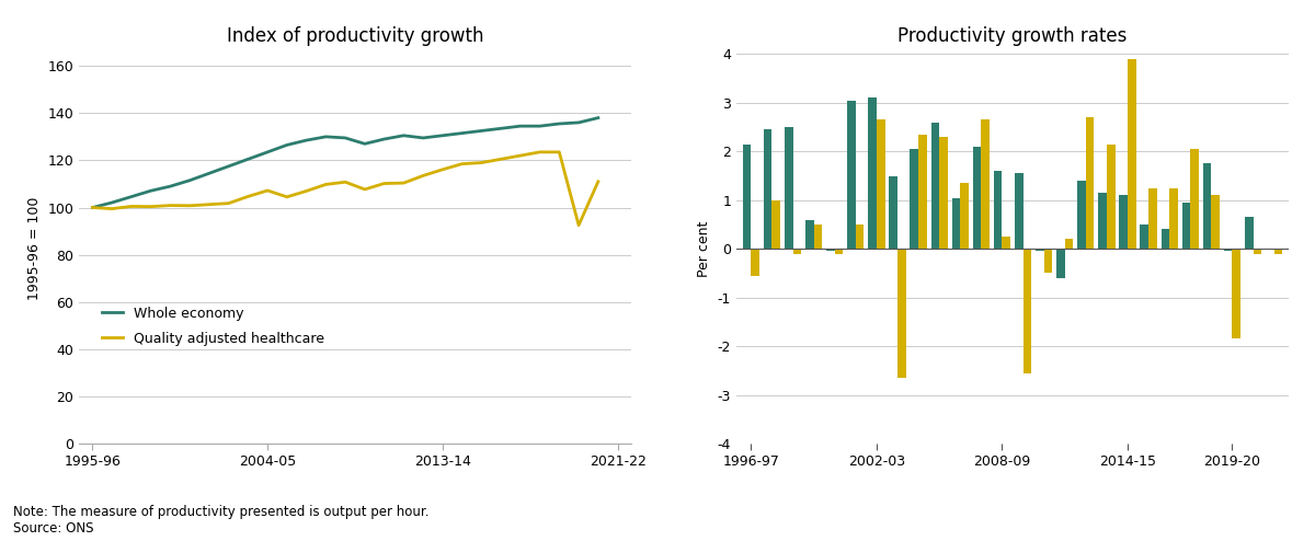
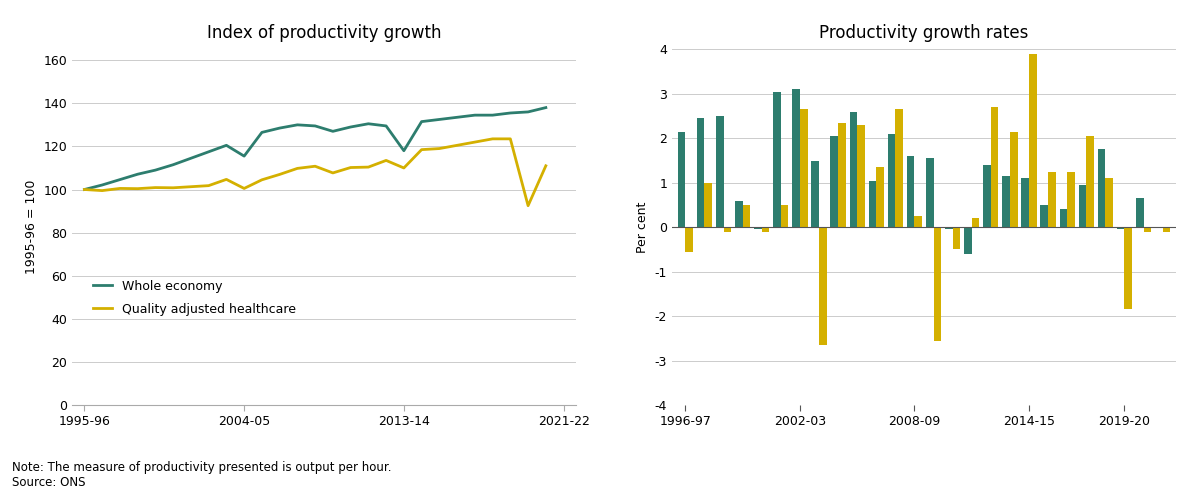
Index of productivity growth/Whole economy/2004-05: 123.5 -> 115.5
Index of productivity growth/Quality adjusted healthcare/2004-05: 107.2 -> 100.5
Index of productivity growth/Whole economy/2013-14: 130.5 -> 118.0
Index of productivity growth/Quality adjusted healthcare/2013-14: 116.1 -> 110.0
